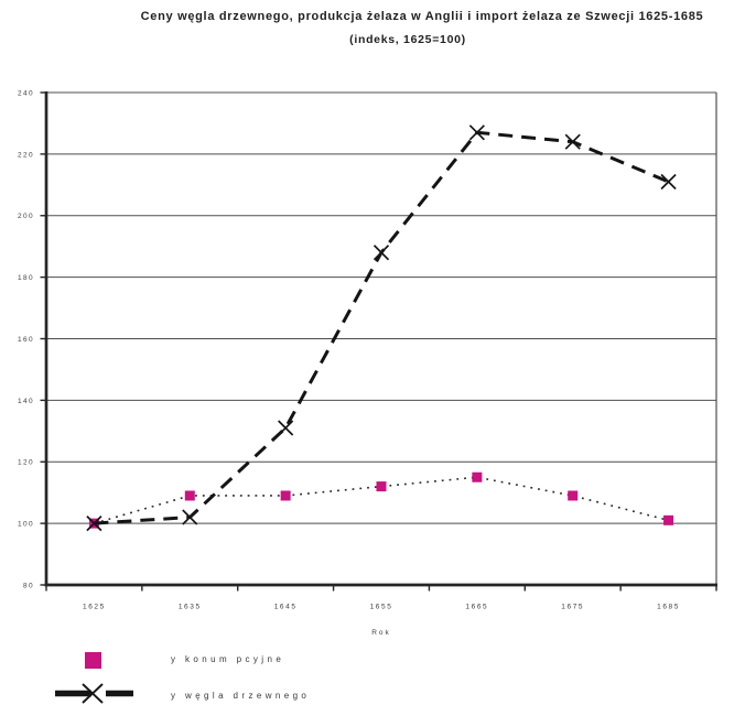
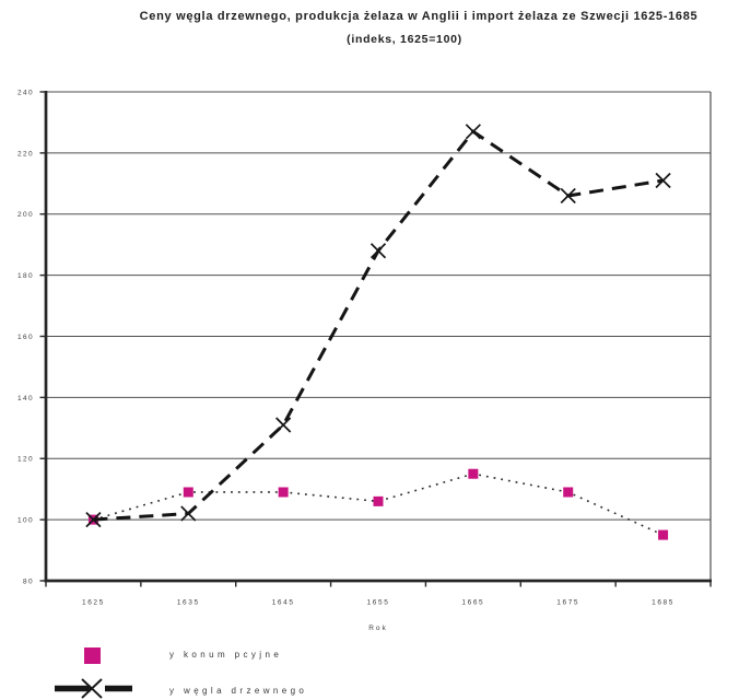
y konum pcyjne/1655: 112 -> 106
y węgla drzewnego/1675: 224 -> 206
y konum pcyjne/1685: 101 -> 95
